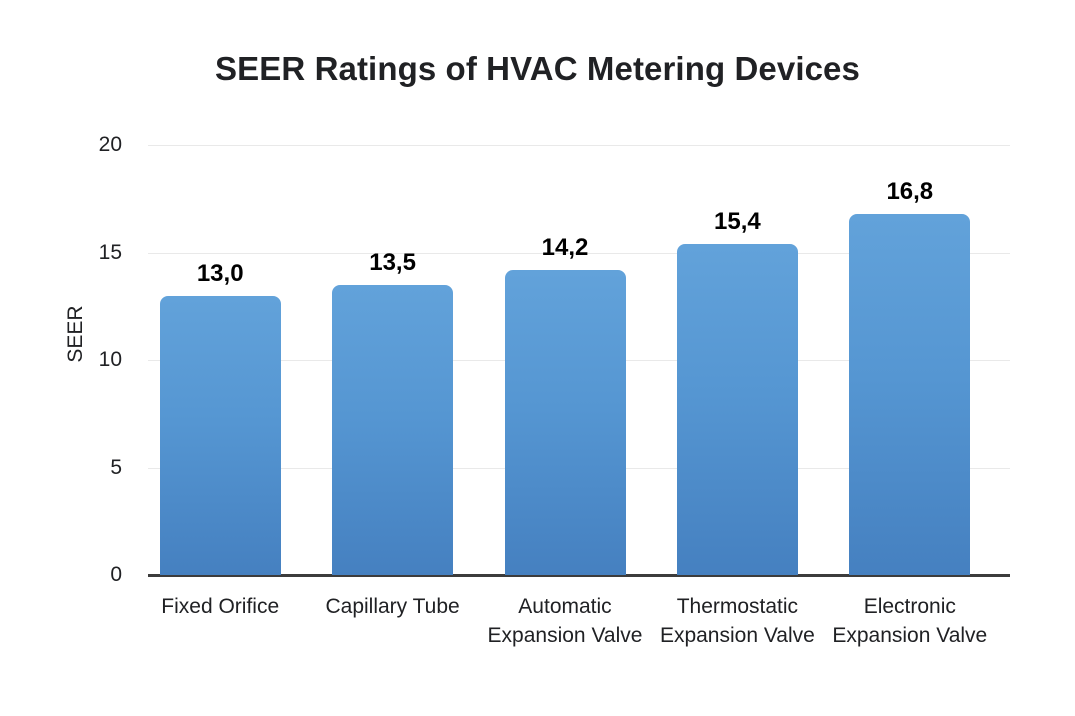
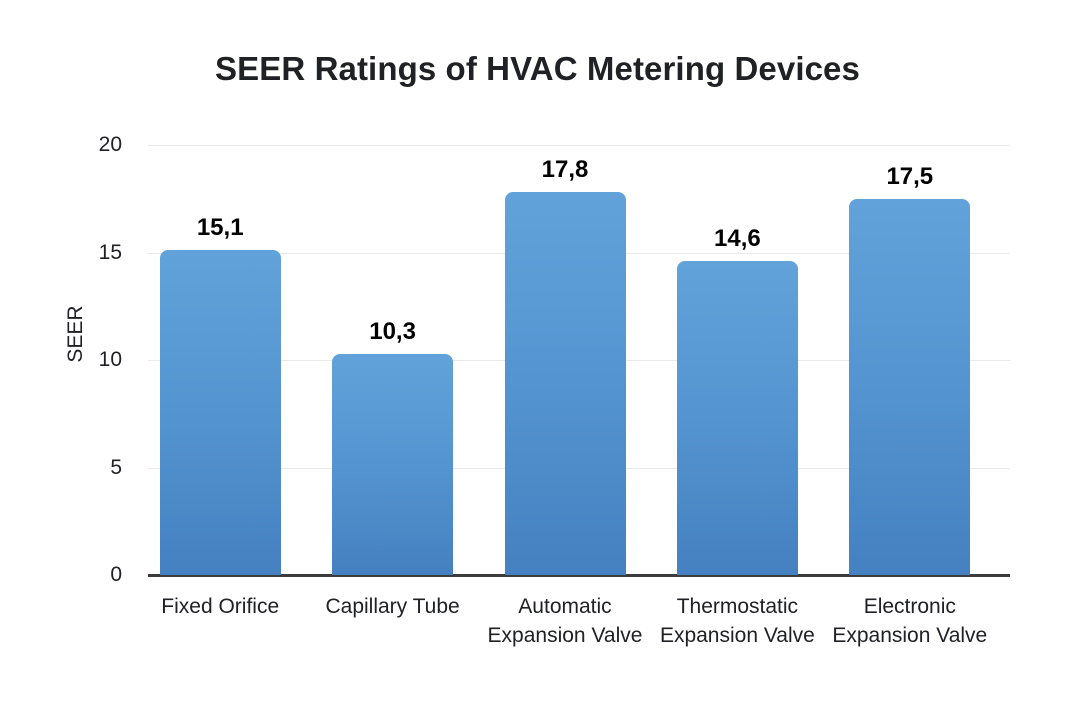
Fixed Orifice: 13,0 -> 15,1
Capillary Tube: 13,5 -> 10,3
Automatic Expansion Valve: 14,2 -> 17,8
Thermostatic Expansion Valve: 15,4 -> 14,6
Electronic Expansion Valve: 16,8 -> 17,5
